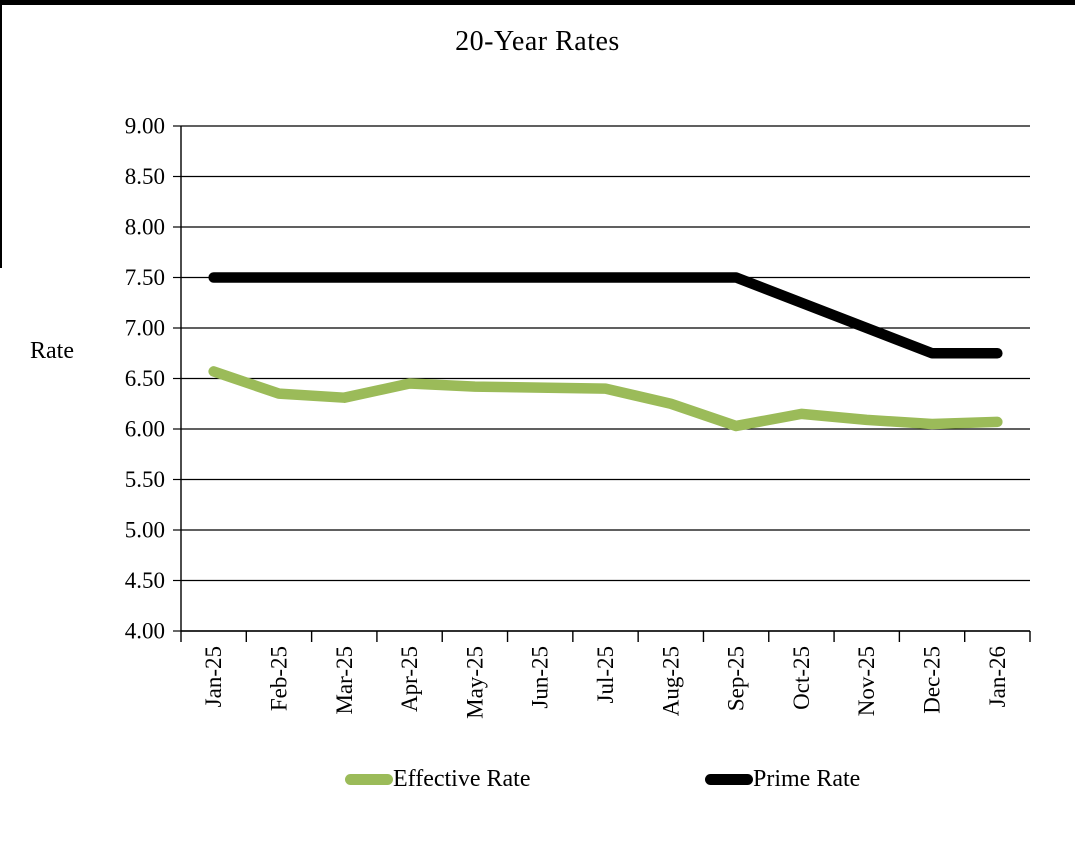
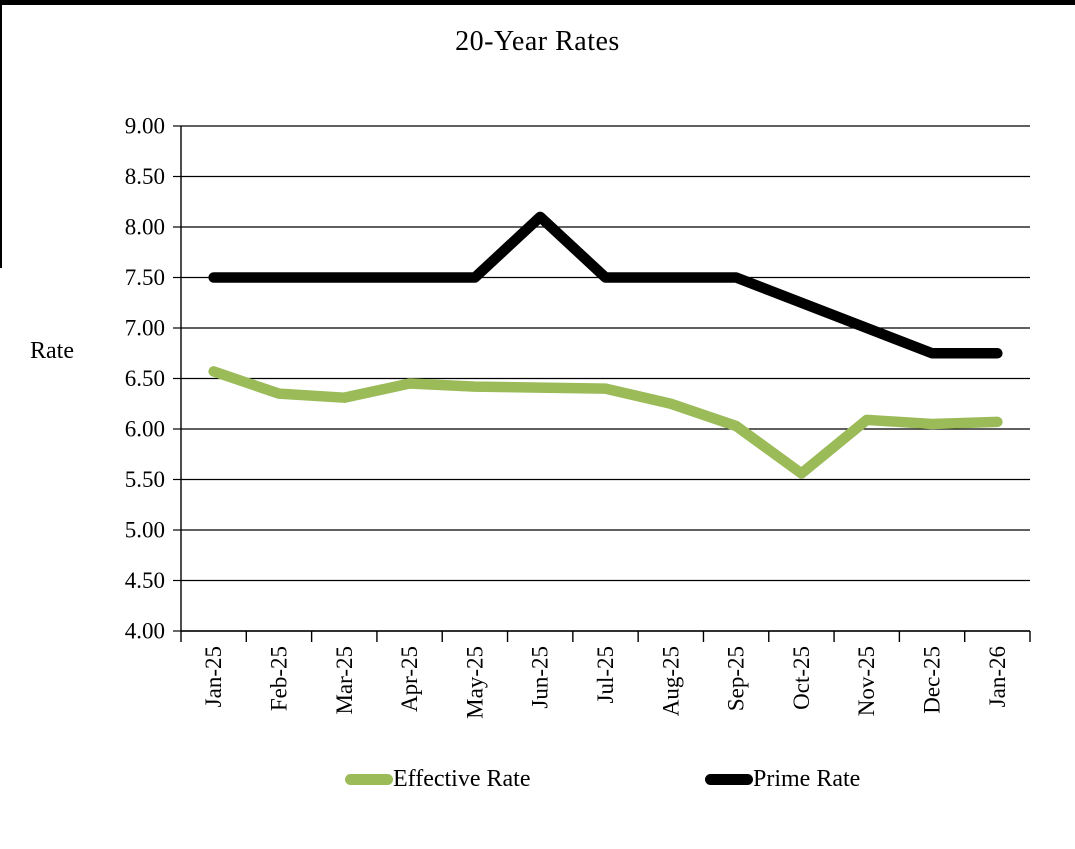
Prime Rate/Jun-25: 7.50 -> 8.10
Effective Rate/Oct-25: 6.15 -> 5.56
